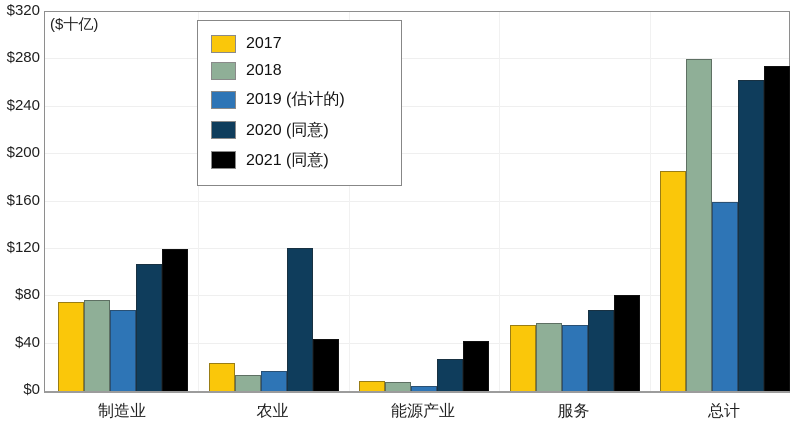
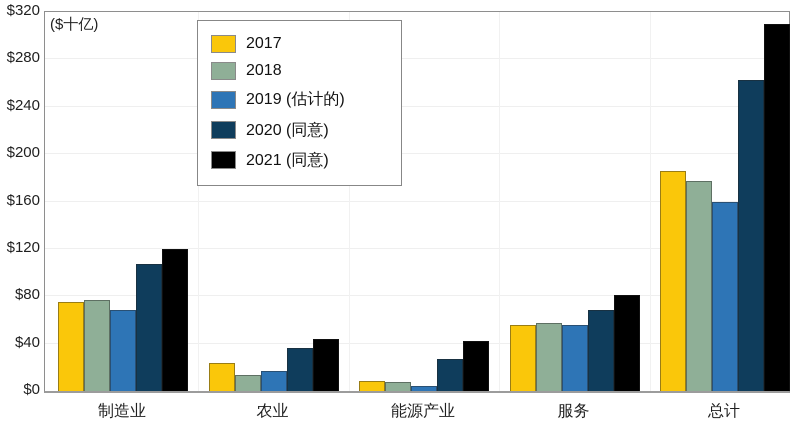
2020 (同意)/农业: $121 -> $36
2018/总计: $280 -> $178
2021 (同意)/总计: $274 -> $310
